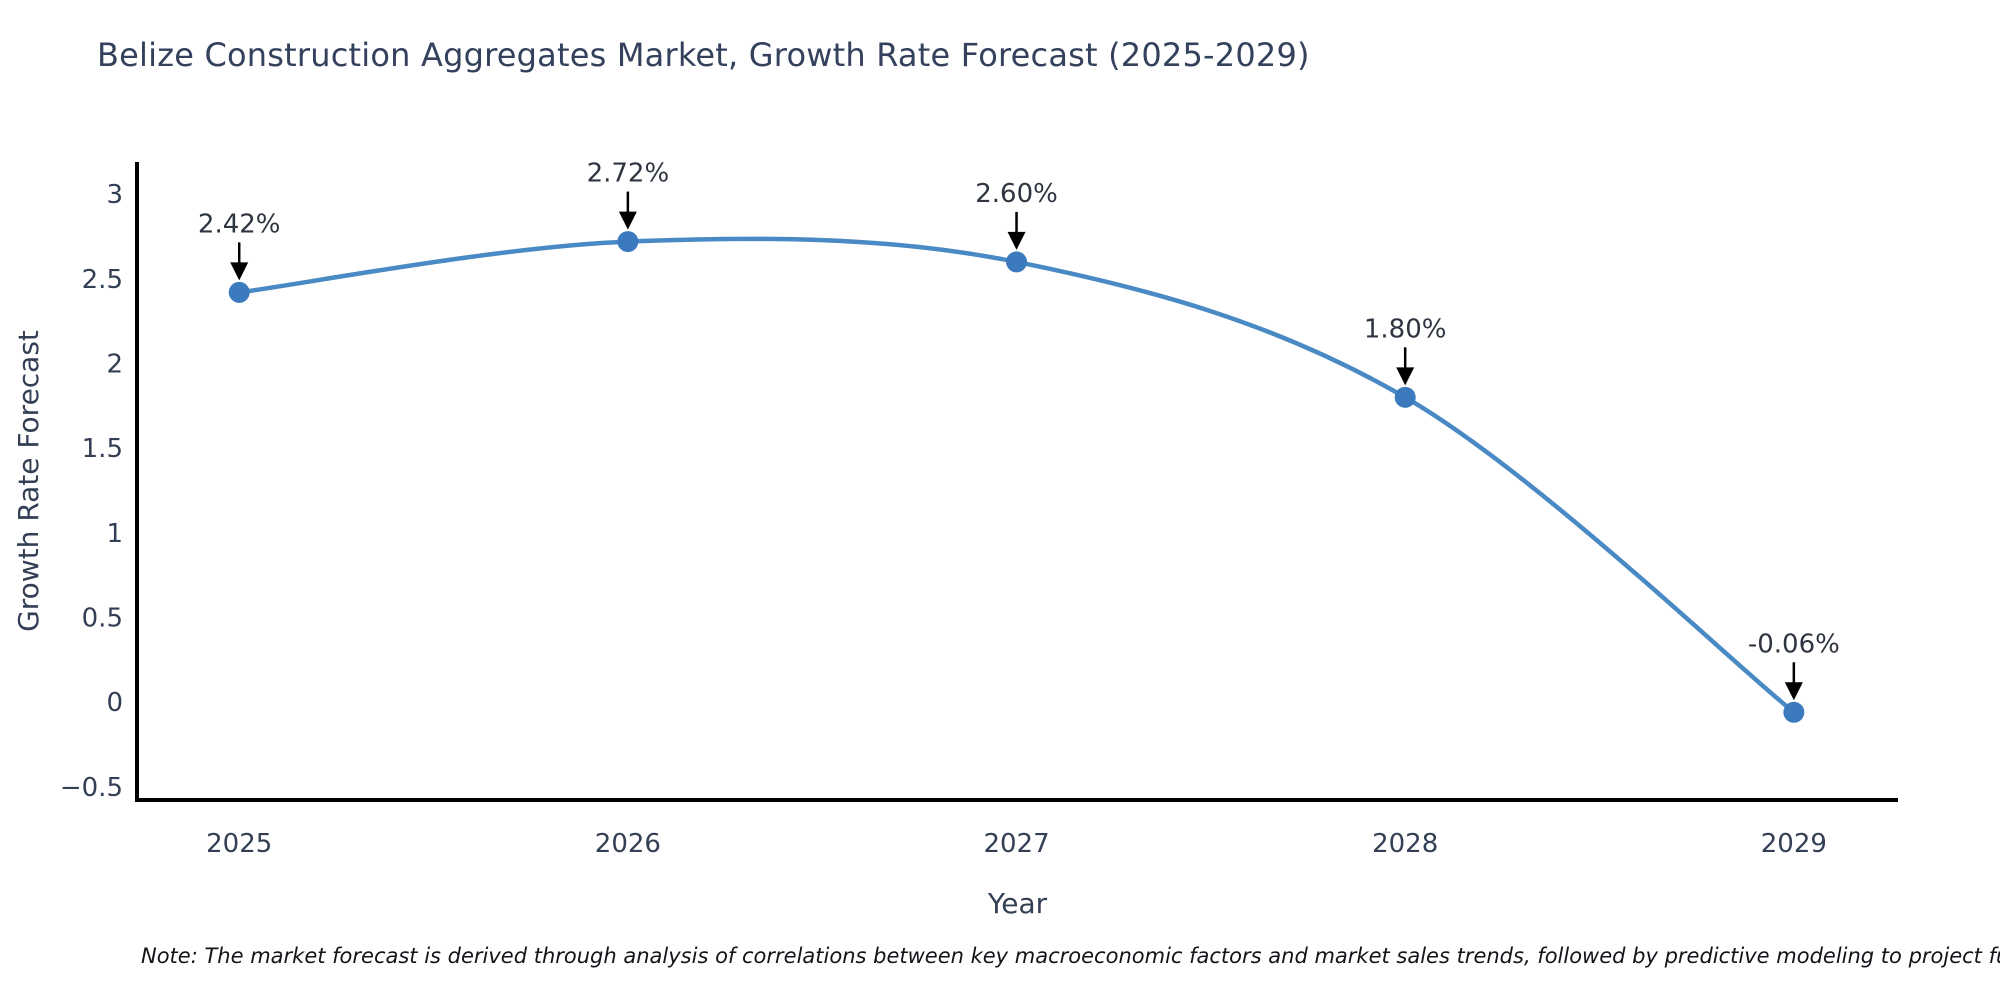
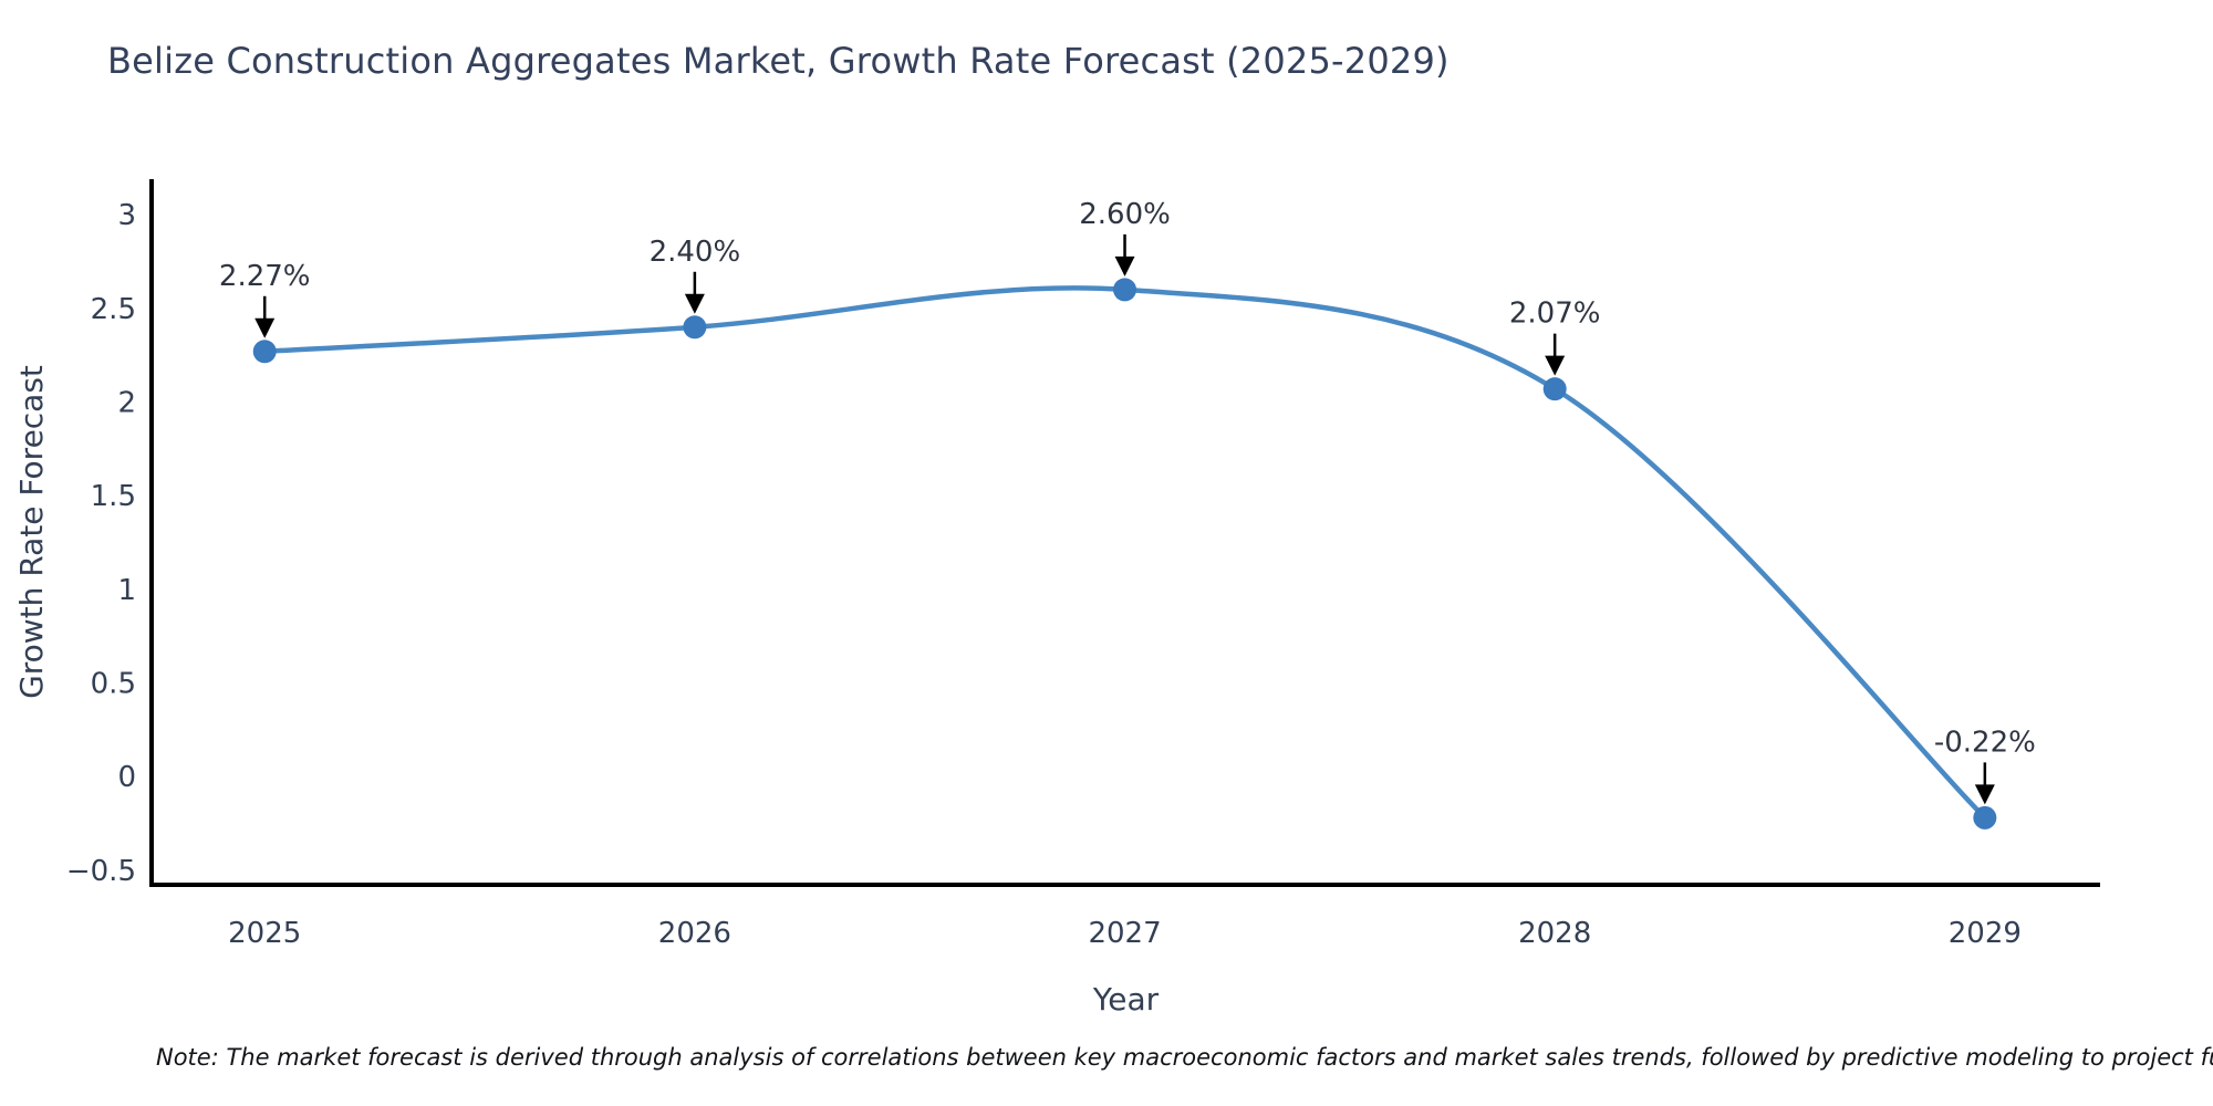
2025: 2.42% -> 2.27%
2026: 2.72% -> 2.40%
2028: 1.80% -> 2.07%
2029: -0.06% -> -0.22%
